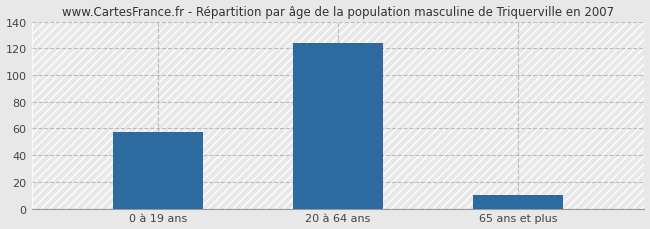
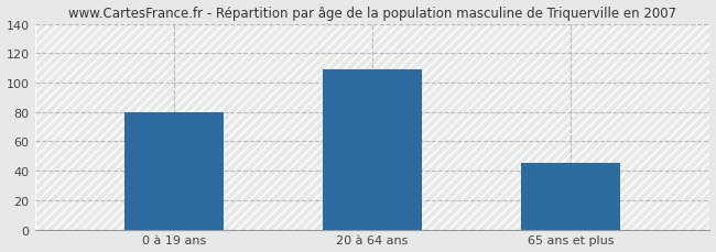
0 à 19 ans: 57 -> 80
20 à 64 ans: 124 -> 109
65 ans et plus: 10 -> 45
